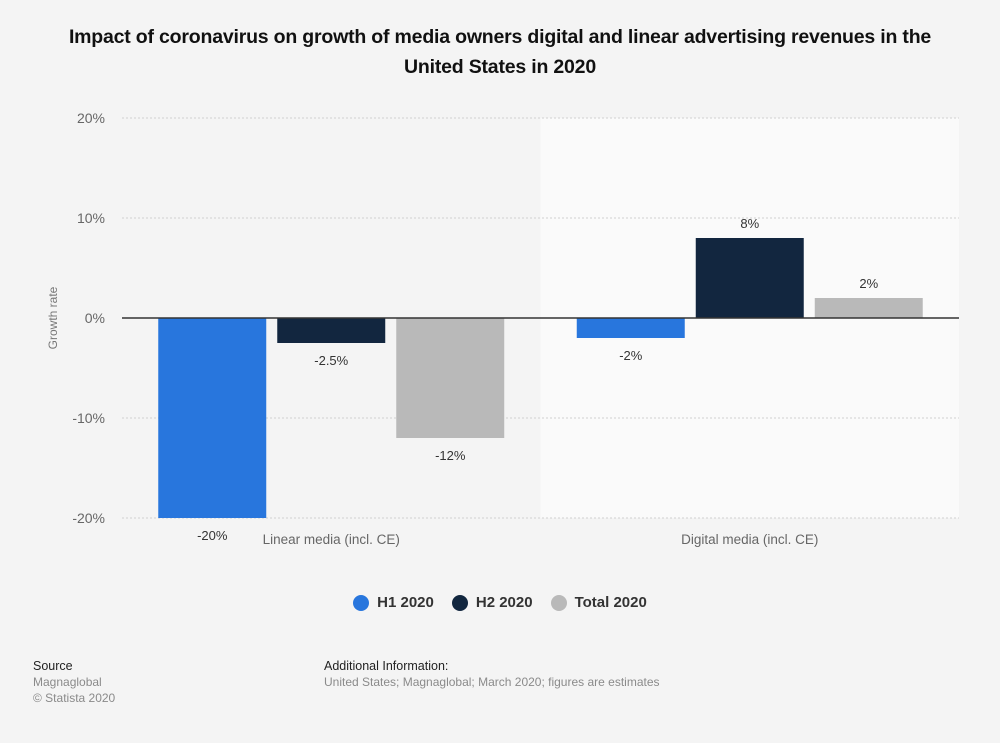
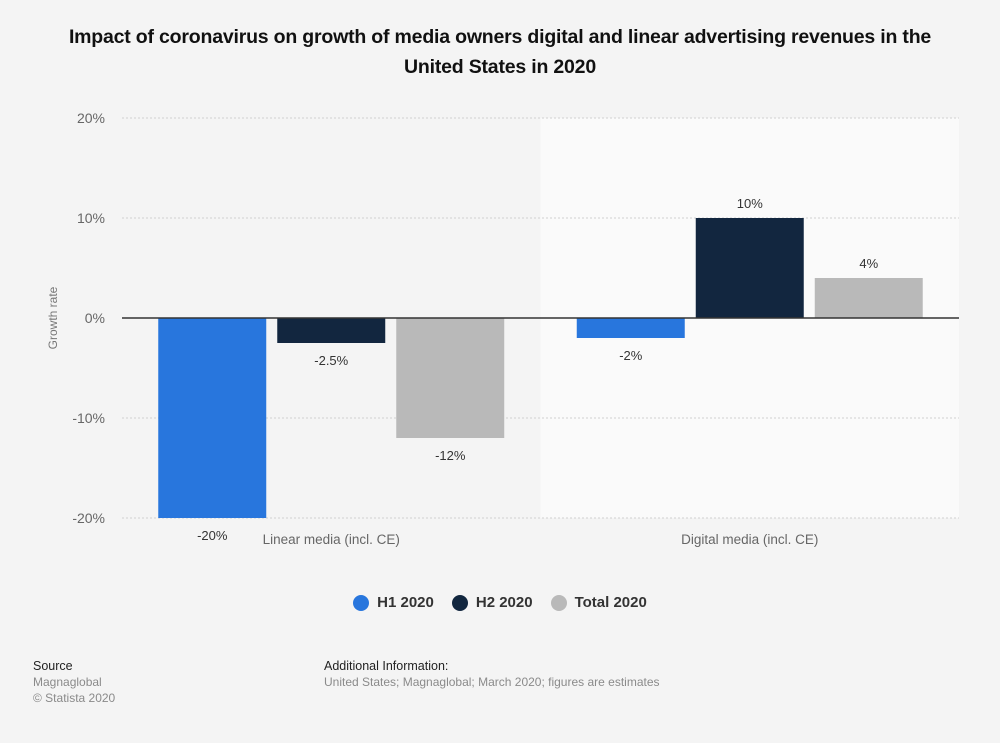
H2 2020/Digital media (incl. CE): 8% -> 10%
Total 2020/Digital media (incl. CE): 2% -> 4%
